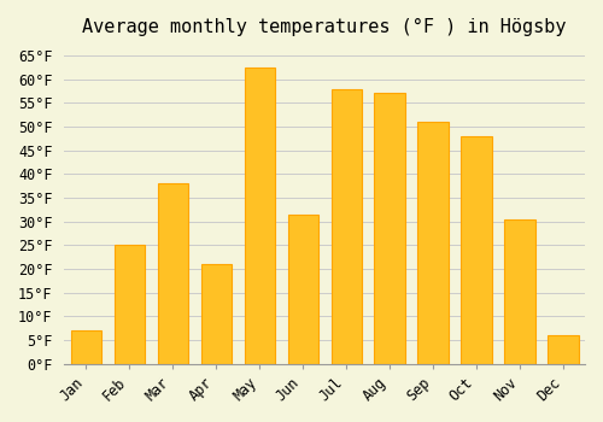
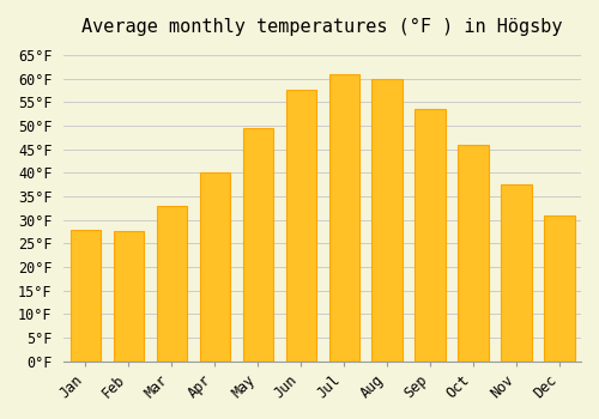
Jan: 7.0°F -> 28.0°F
Feb: 25.0°F -> 27.5°F
Mar: 38.0°F -> 33.0°F
Apr: 21.0°F -> 40.0°F
May: 62.5°F -> 49.5°F
Jun: 31.5°F -> 57.5°F
Jul: 58.0°F -> 61.0°F
Aug: 57.0°F -> 60.0°F
Sep: 51.0°F -> 53.5°F
Oct: 48.0°F -> 46.0°F
Nov: 30.5°F -> 37.5°F
Dec: 6.0°F -> 31.0°F
